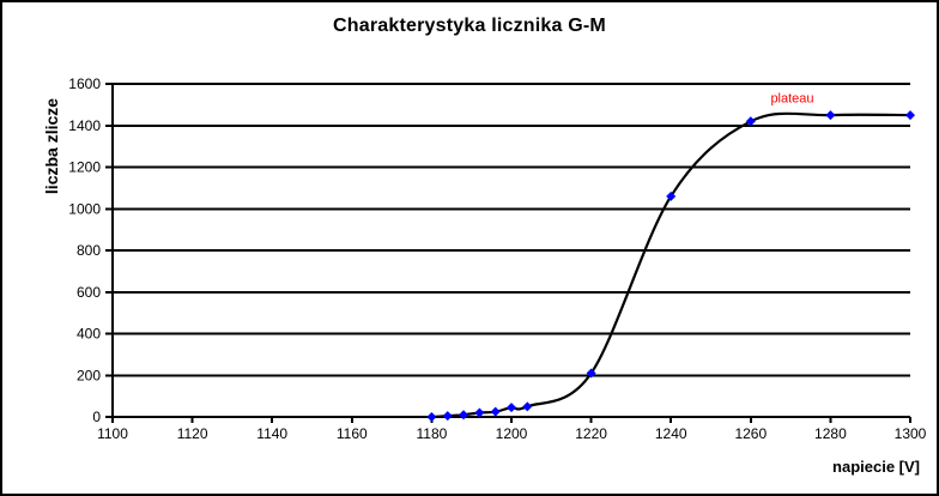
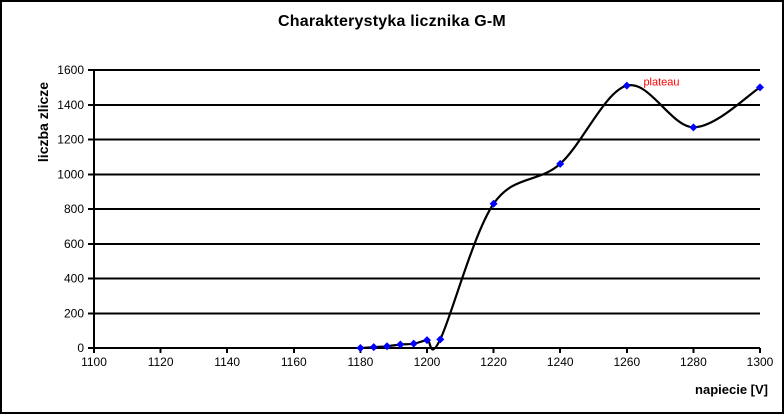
1220: 210 -> 830
1260: 1420 -> 1510
1280: 1450 -> 1270
1300: 1450 -> 1500
